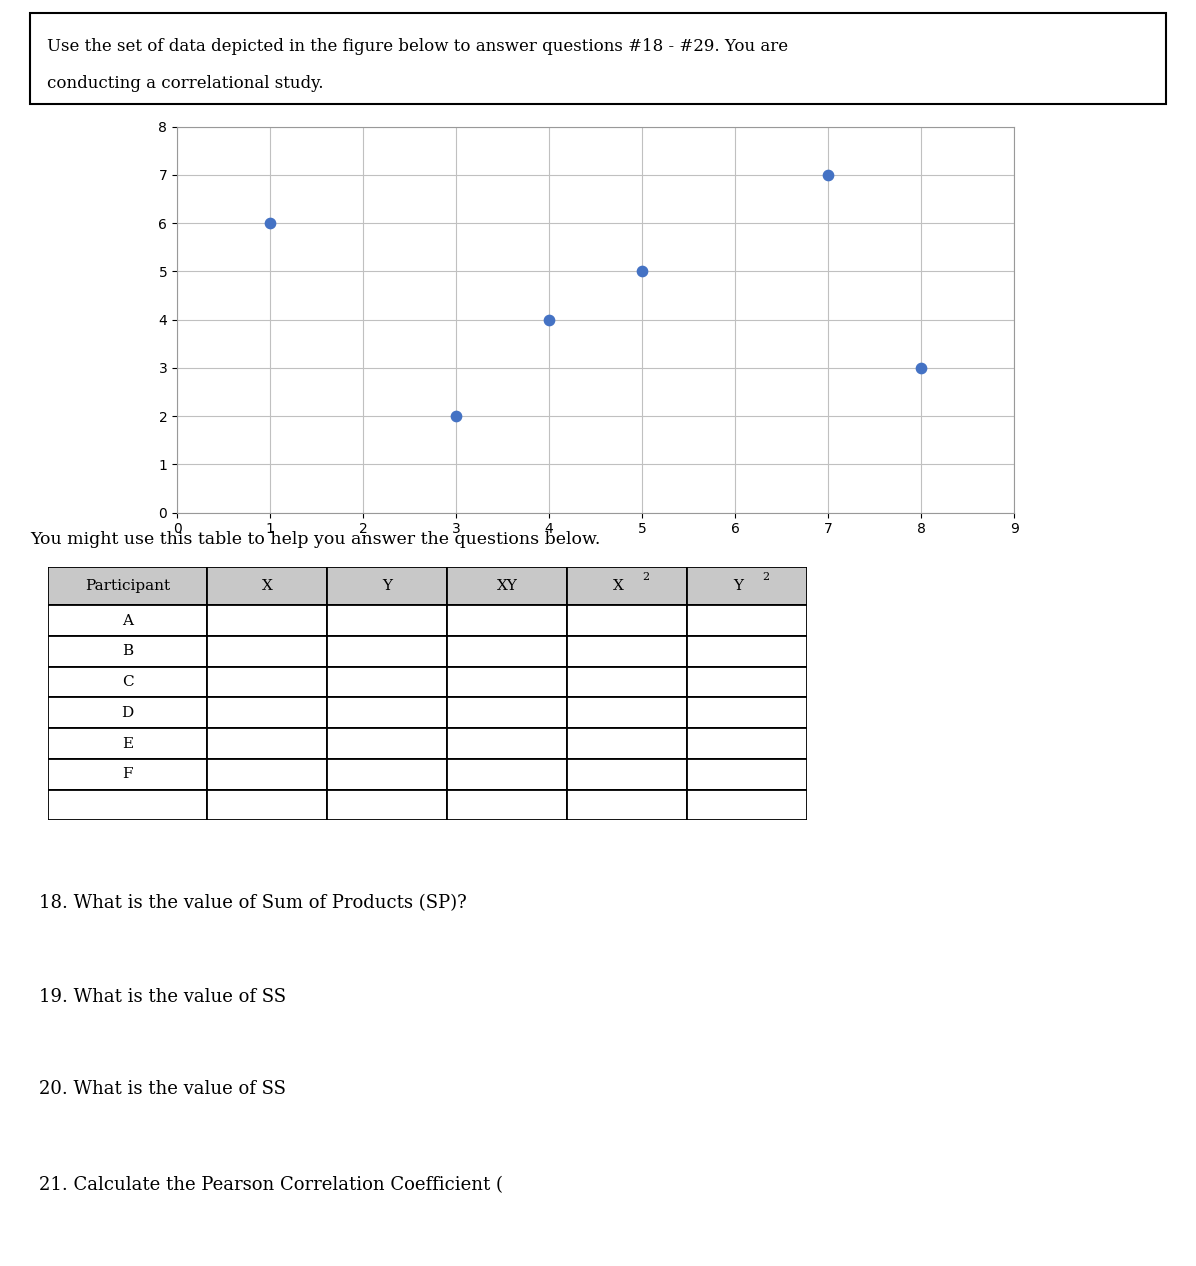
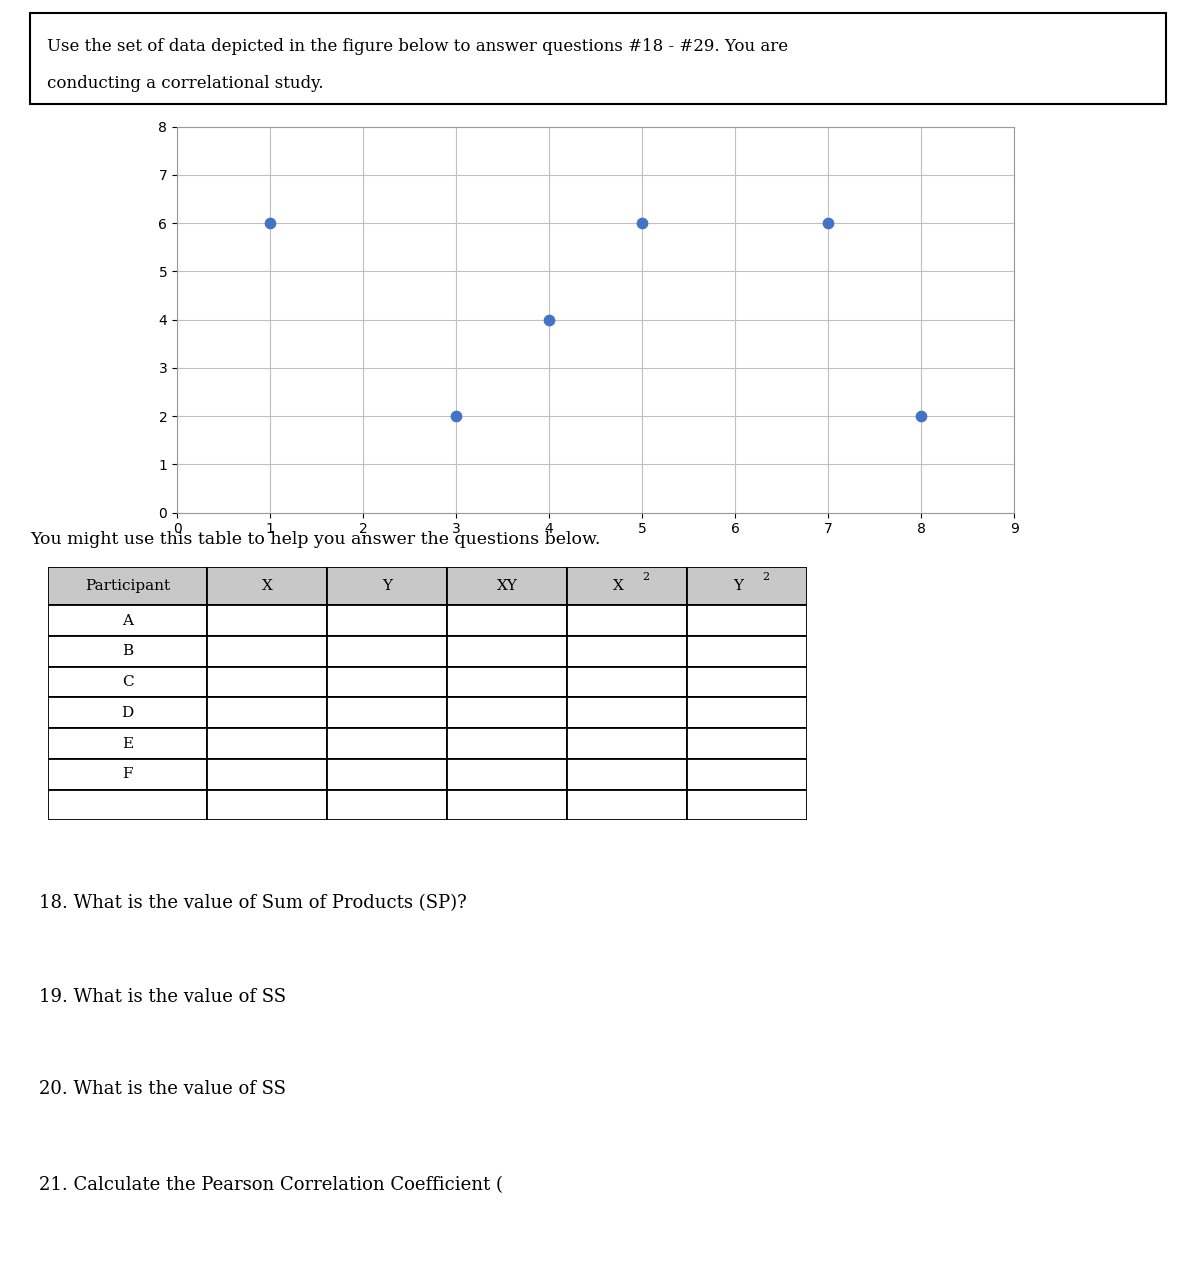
5: 5 -> 6
7: 7 -> 6
8: 3 -> 2
